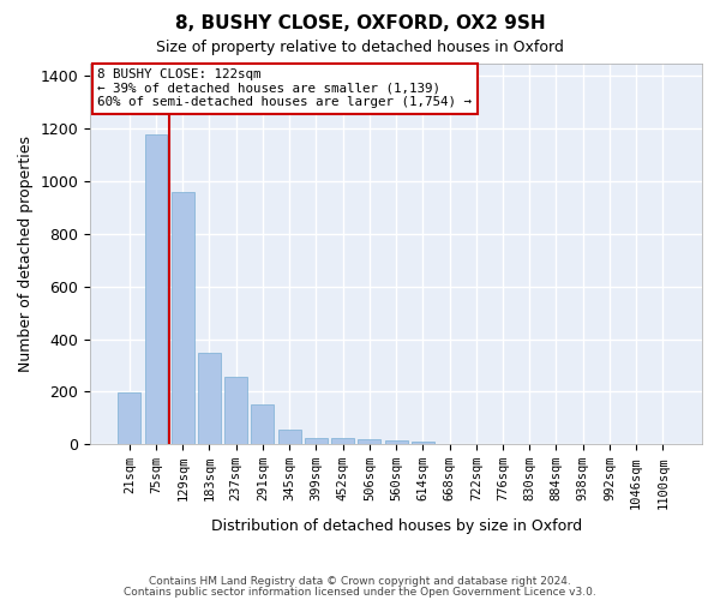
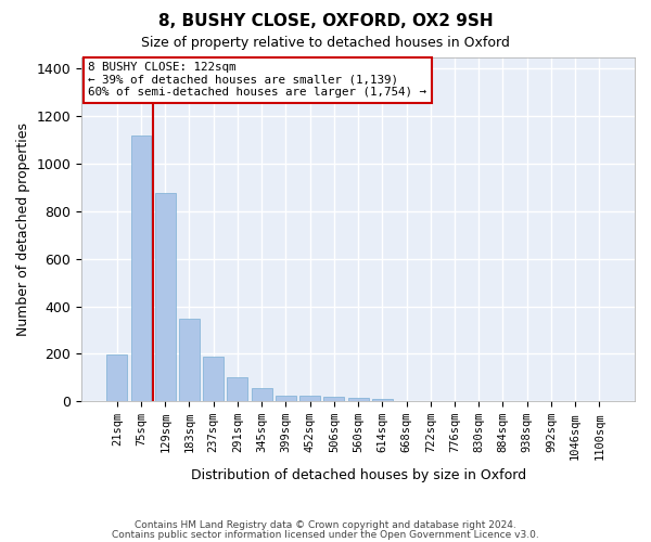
75sqm: 1180 -> 1120
129sqm: 960 -> 875
237sqm: 255 -> 190
291sqm: 150 -> 100
